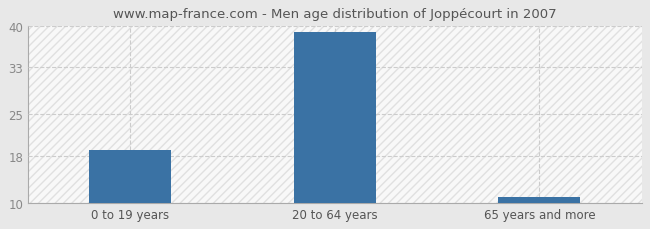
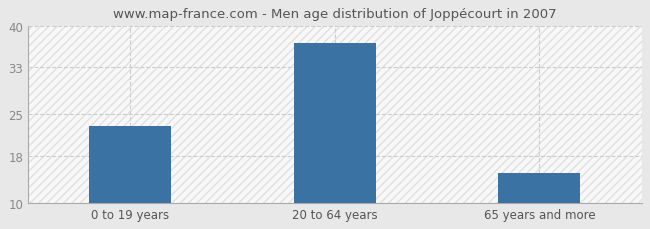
0 to 19 years: 19 -> 23
20 to 64 years: 39 -> 37
65 years and more: 11 -> 15
